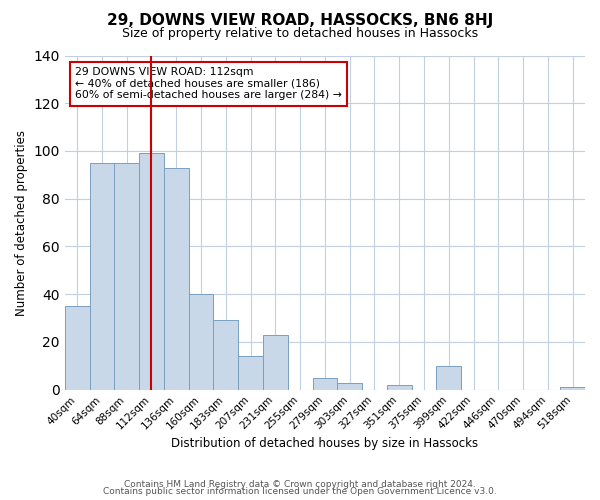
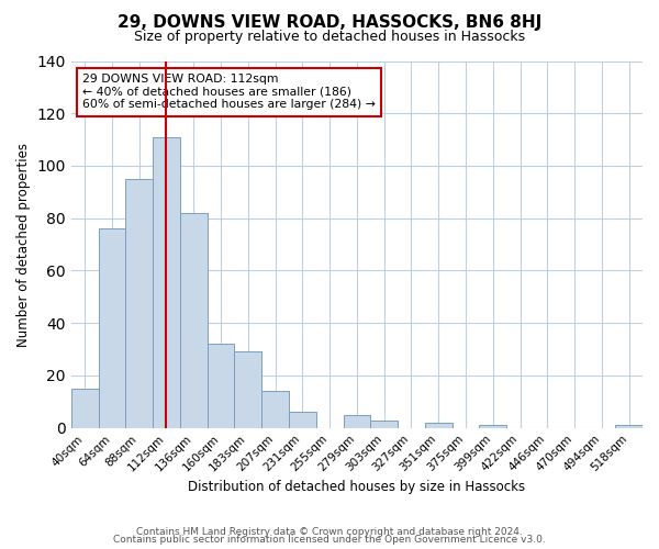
40sqm: 35 -> 15
64sqm: 95 -> 76
112sqm: 99 -> 111
136sqm: 93 -> 82
160sqm: 40 -> 32
231sqm: 23 -> 6
399sqm: 10 -> 1
